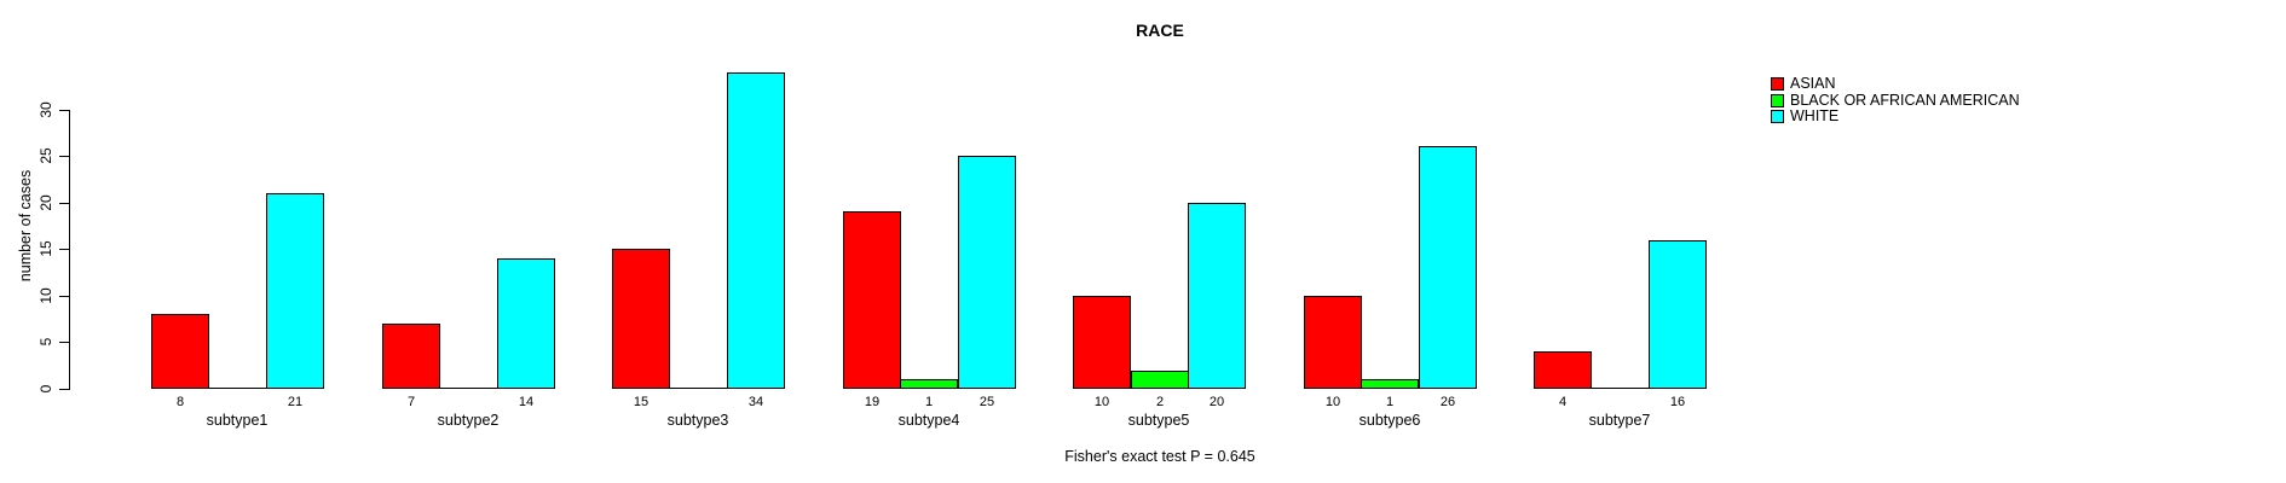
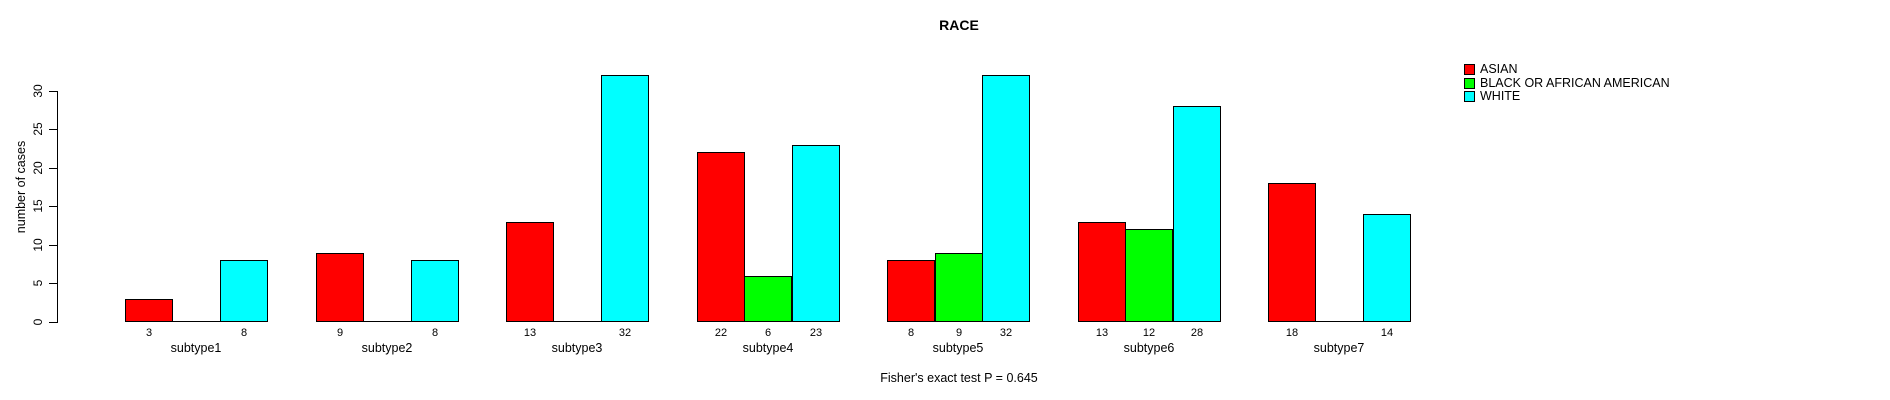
ASIAN/subtype1: 8 -> 3
WHITE/subtype1: 21 -> 8
ASIAN/subtype2: 7 -> 9
WHITE/subtype2: 14 -> 8
ASIAN/subtype3: 15 -> 13
WHITE/subtype3: 34 -> 32
ASIAN/subtype4: 19 -> 22
BLACK OR AFRICAN AMERICAN/subtype4: 1 -> 6
WHITE/subtype4: 25 -> 23
ASIAN/subtype5: 10 -> 8
BLACK OR AFRICAN AMERICAN/subtype5: 2 -> 9
WHITE/subtype5: 20 -> 32
ASIAN/subtype6: 10 -> 13
BLACK OR AFRICAN AMERICAN/subtype6: 1 -> 12
WHITE/subtype6: 26 -> 28
ASIAN/subtype7: 4 -> 18
WHITE/subtype7: 16 -> 14
